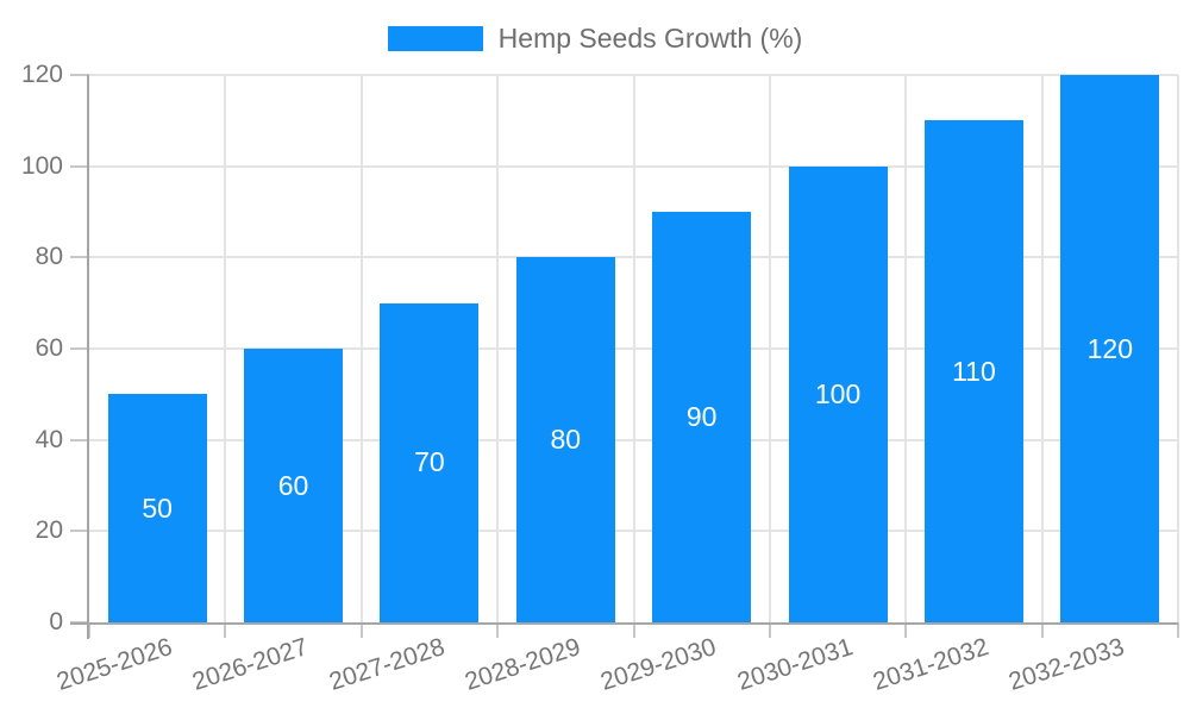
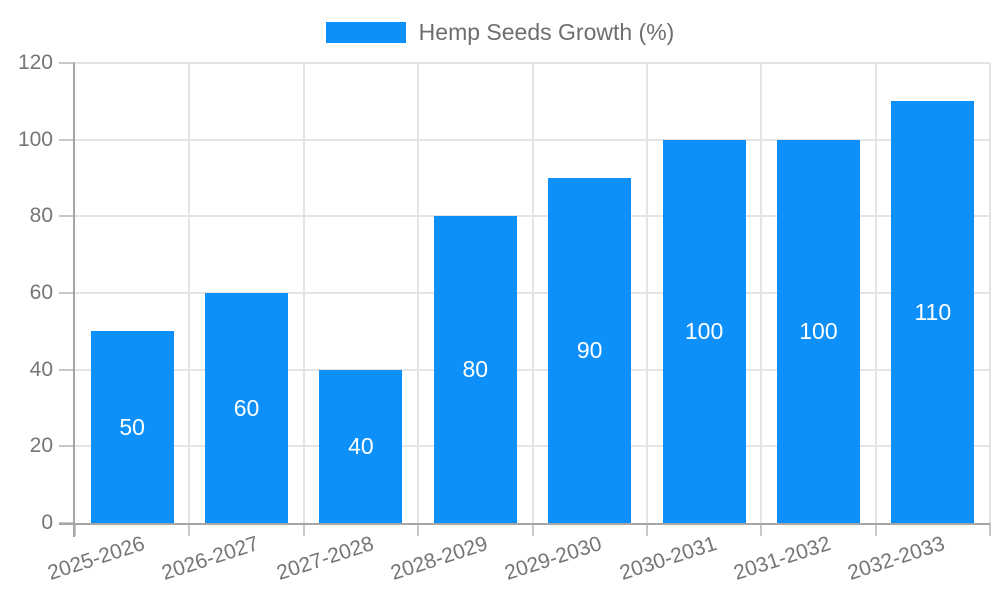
2027-2028: 70 -> 40
2031-2032: 110 -> 100
2032-2033: 120 -> 110
